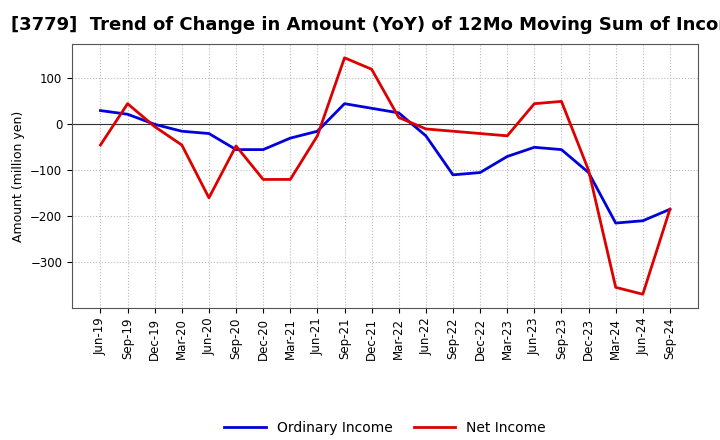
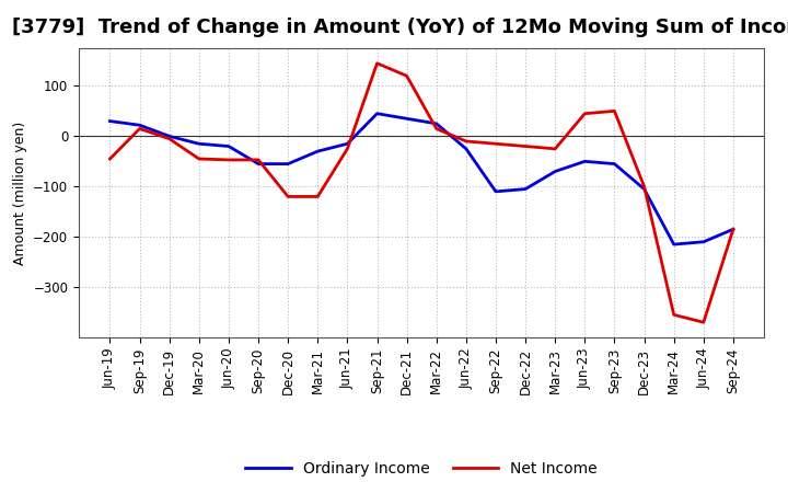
Net Income/Sep-19: 45 -> 15
Net Income/Jun-20: -160 -> -47
